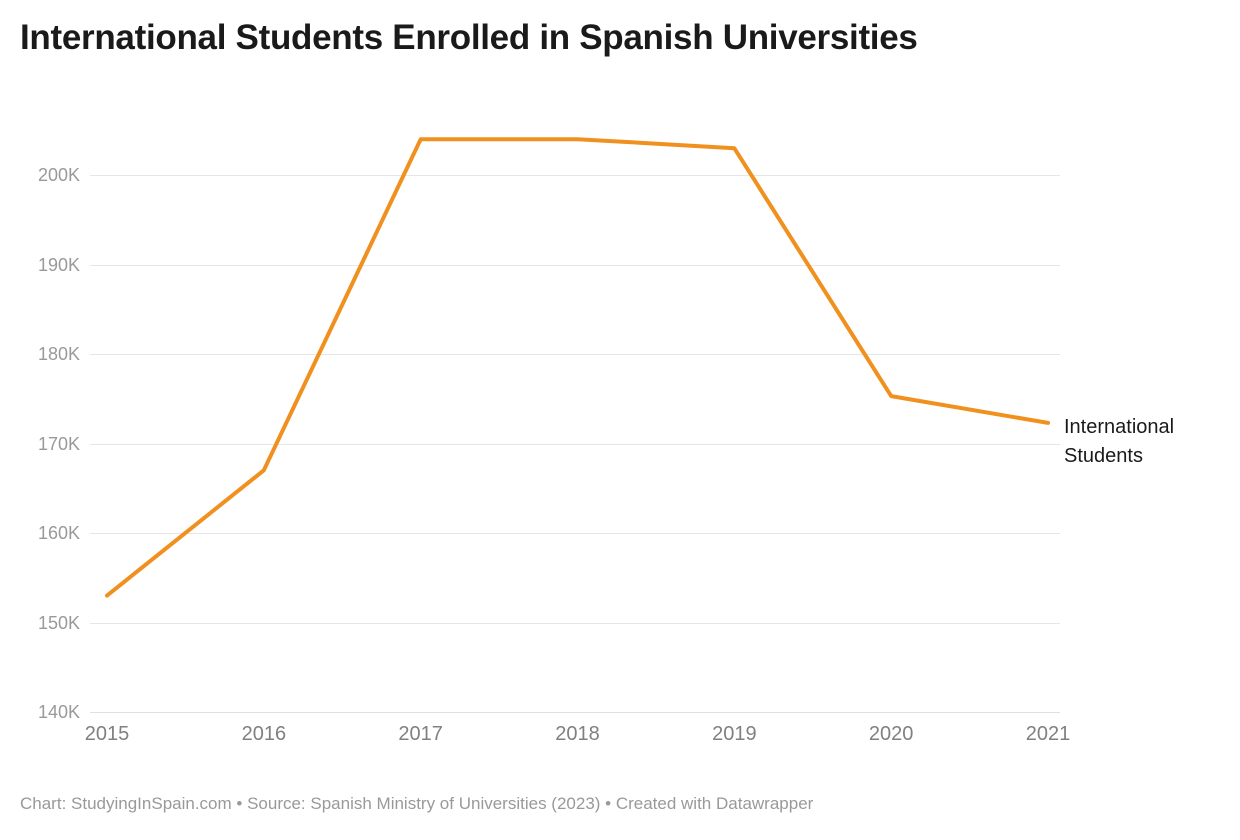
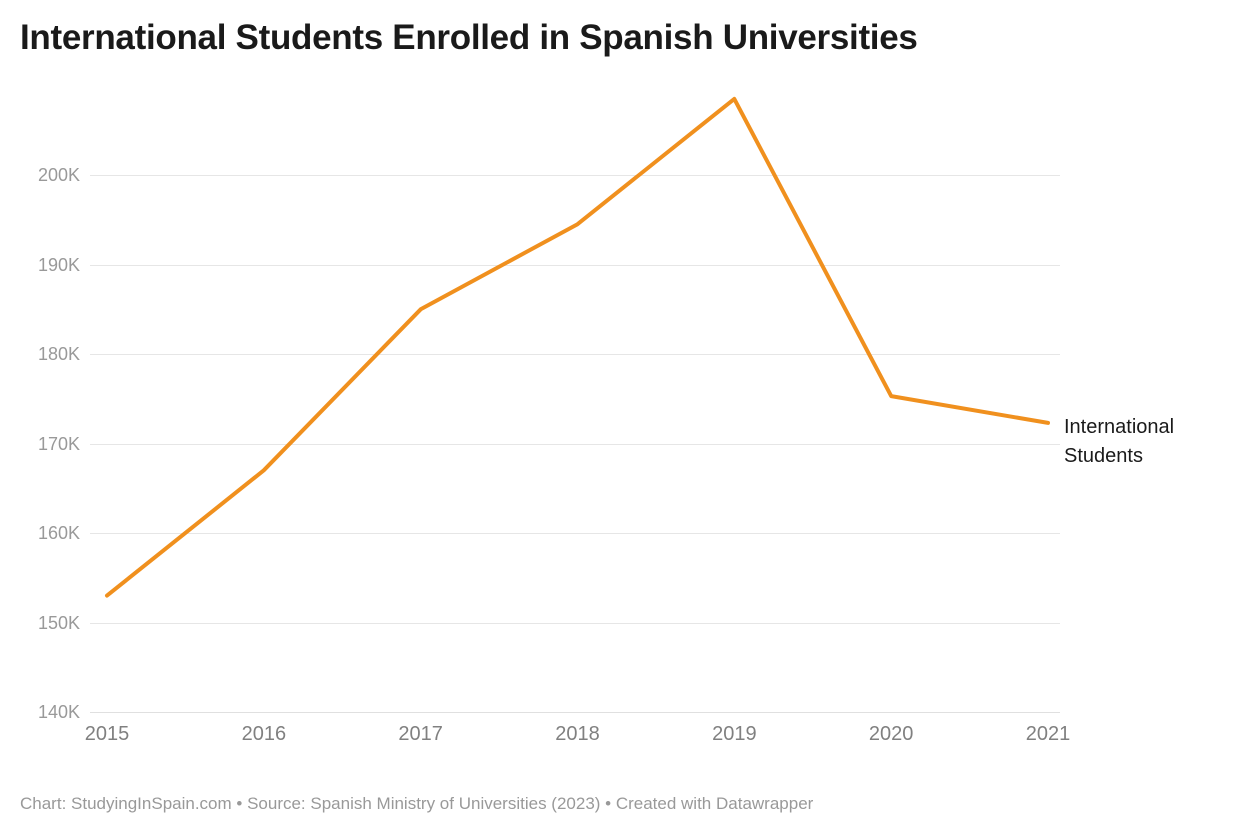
2017: 204K -> 185K
2018: 204K -> 194K
2019: 203K -> 208K
